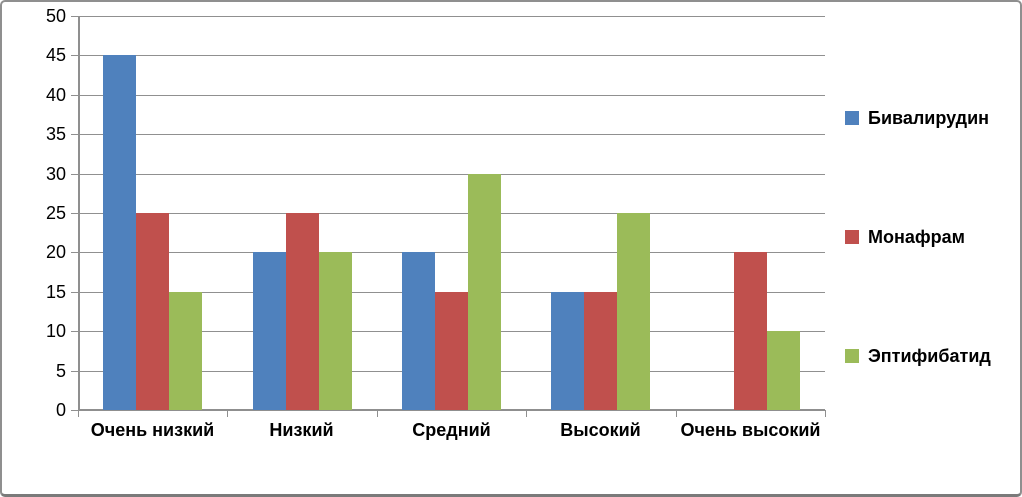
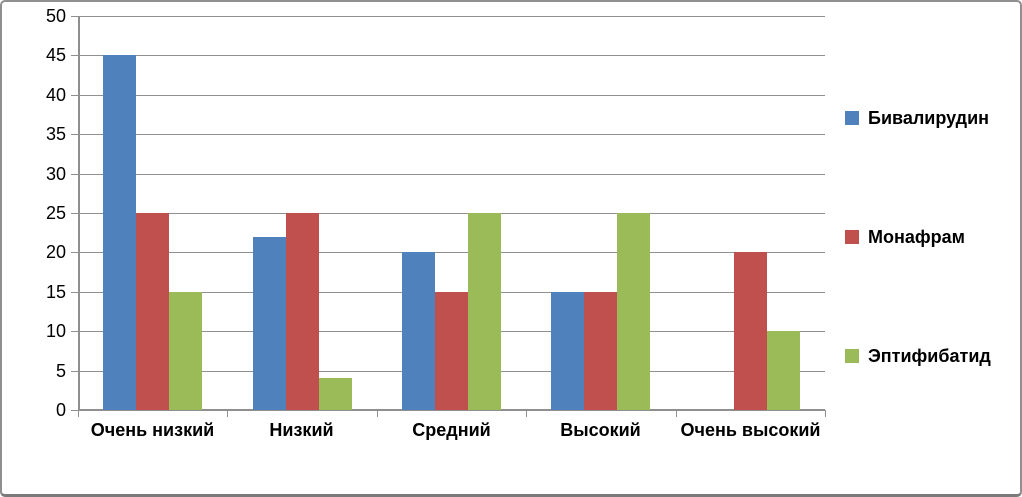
Бивалирудин/Низкий: 20 -> 22
Эптифибатид/Низкий: 20 -> 4
Эптифибатид/Средний: 30 -> 25
